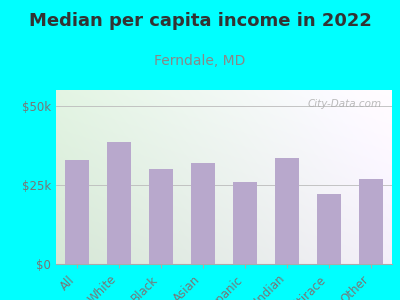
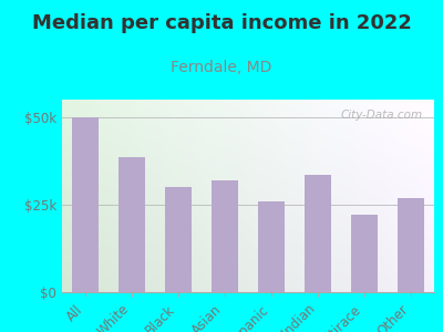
All: $33.0k -> $50.0k
